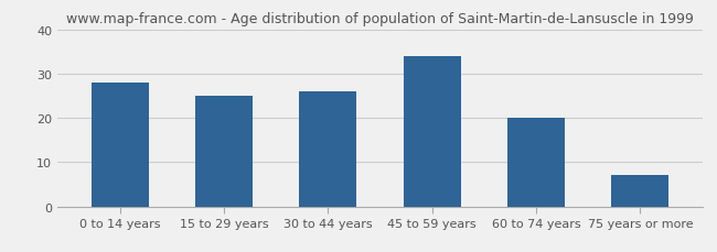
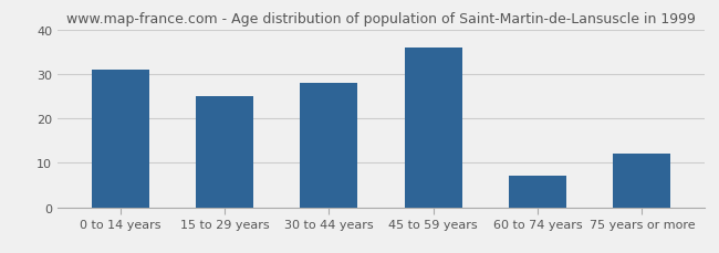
0 to 14 years: 28 -> 31
30 to 44 years: 26 -> 28
45 to 59 years: 34 -> 36
60 to 74 years: 20 -> 7
75 years or more: 7 -> 12
